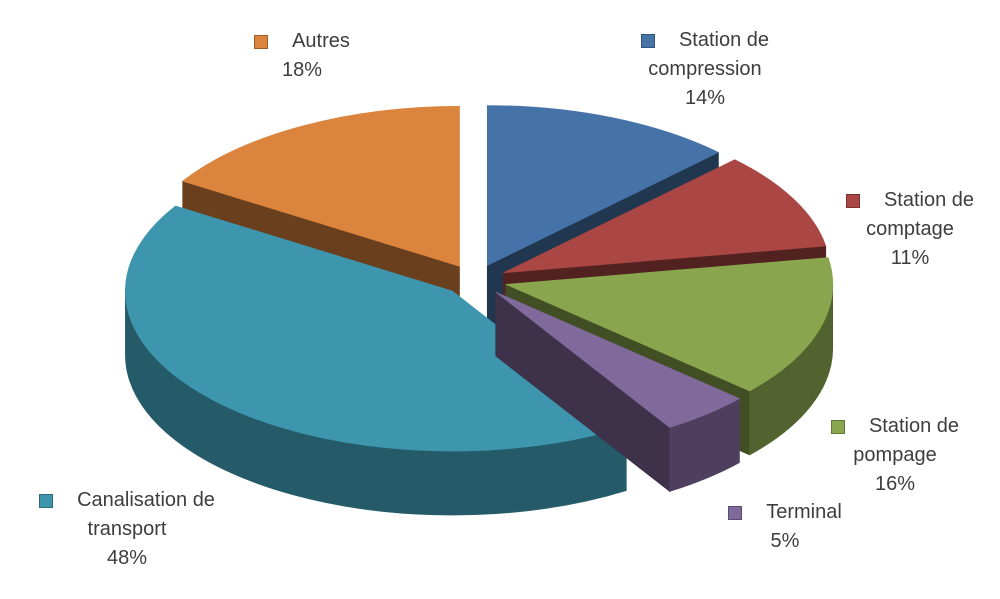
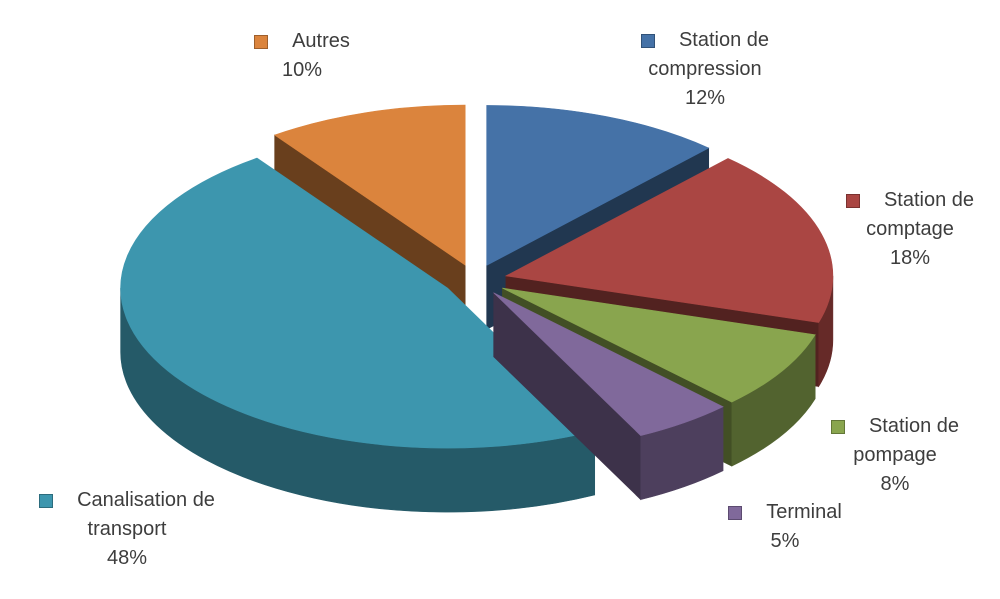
Station de compression: 14% -> 12%
Station de comptage: 11% -> 18%
Station de pompage: 16% -> 8%
Autres: 18% -> 10%
